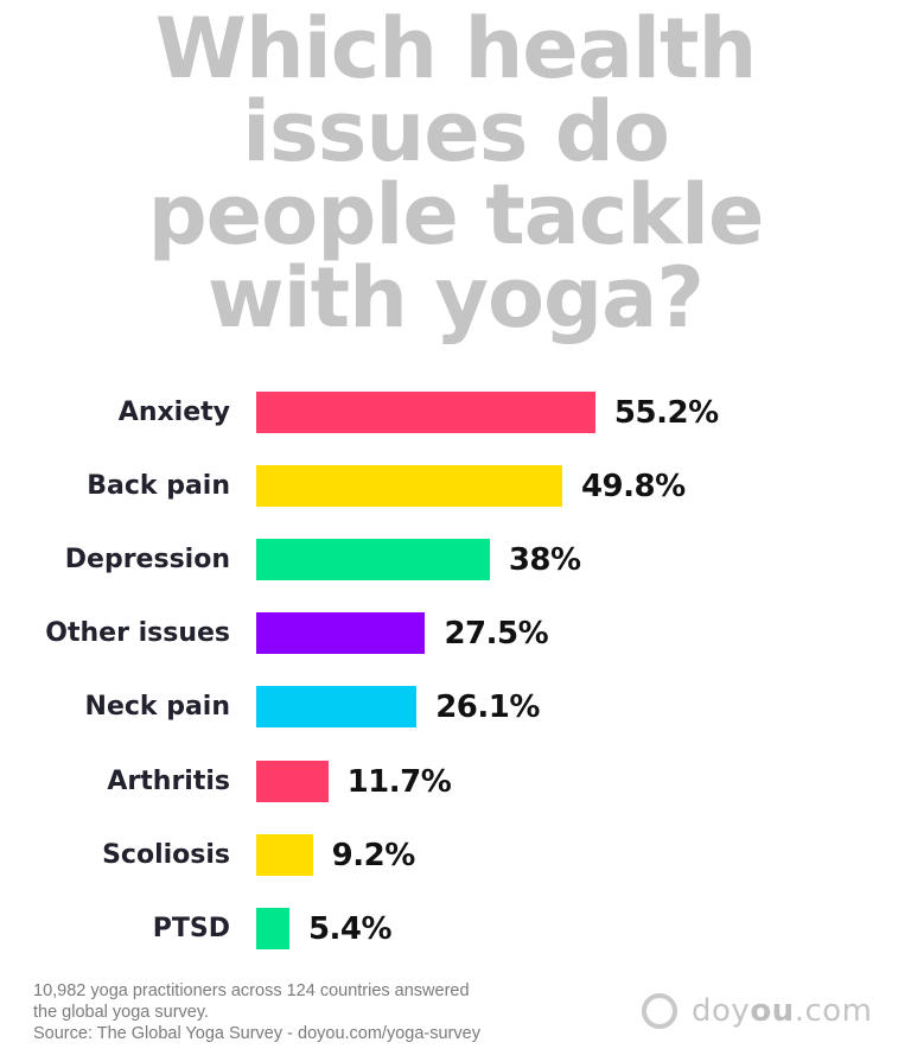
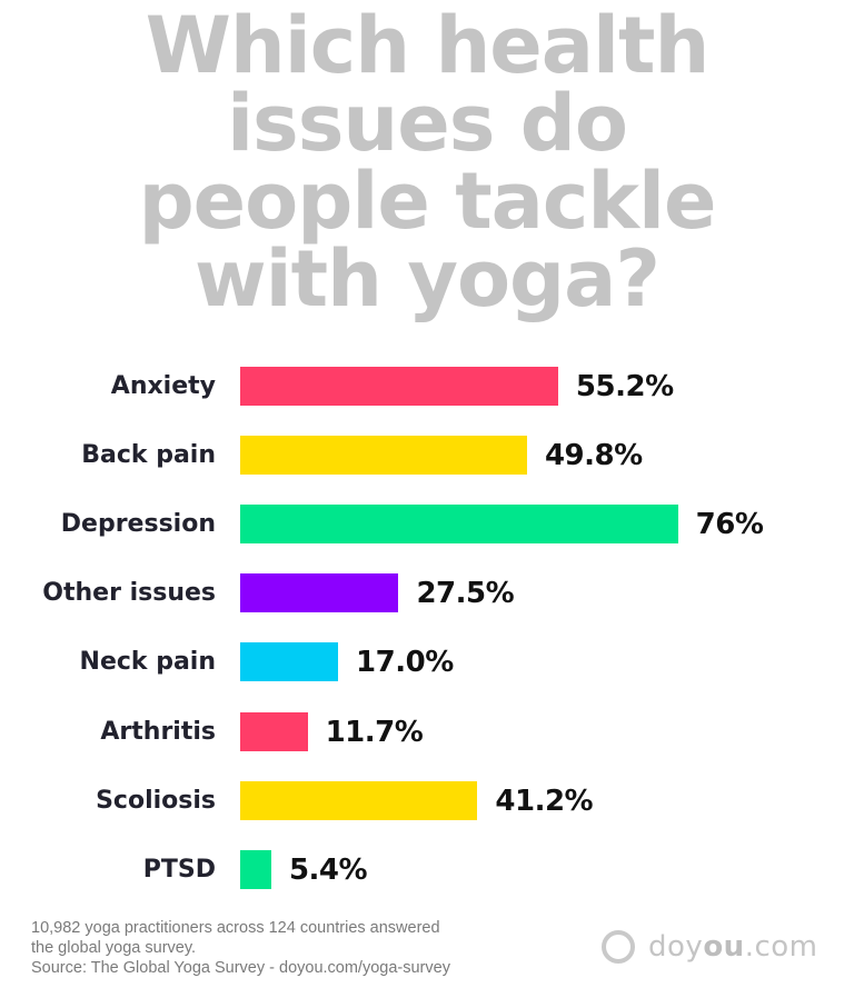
Depression: 38% -> 76%
Neck pain: 26.1% -> 17.0%
Scoliosis: 9.2% -> 41.2%
